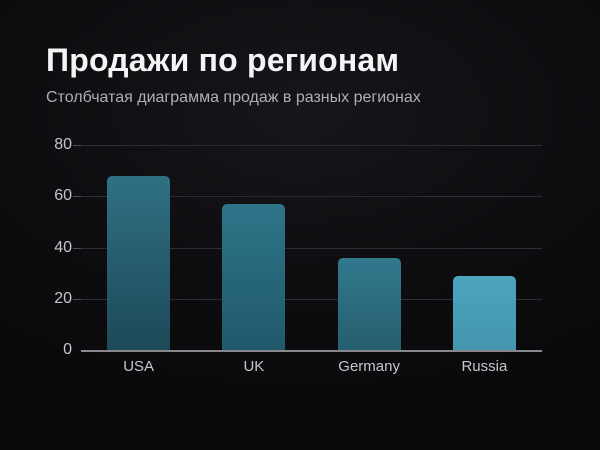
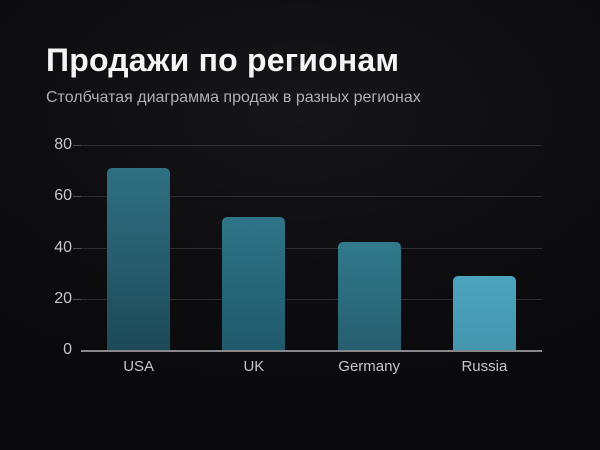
USA: 68 -> 71
UK: 57 -> 52
Germany: 36 -> 42
